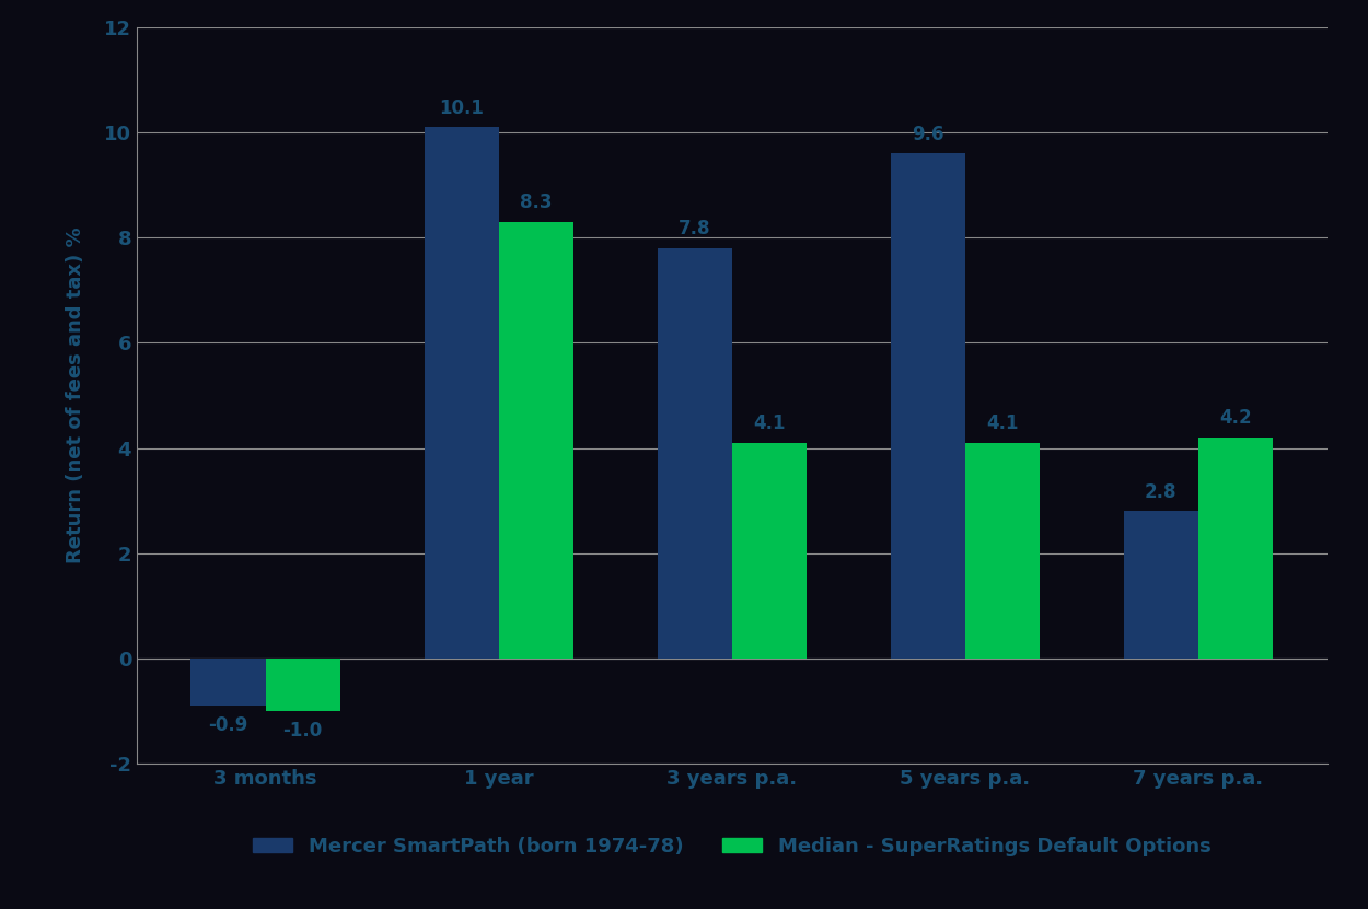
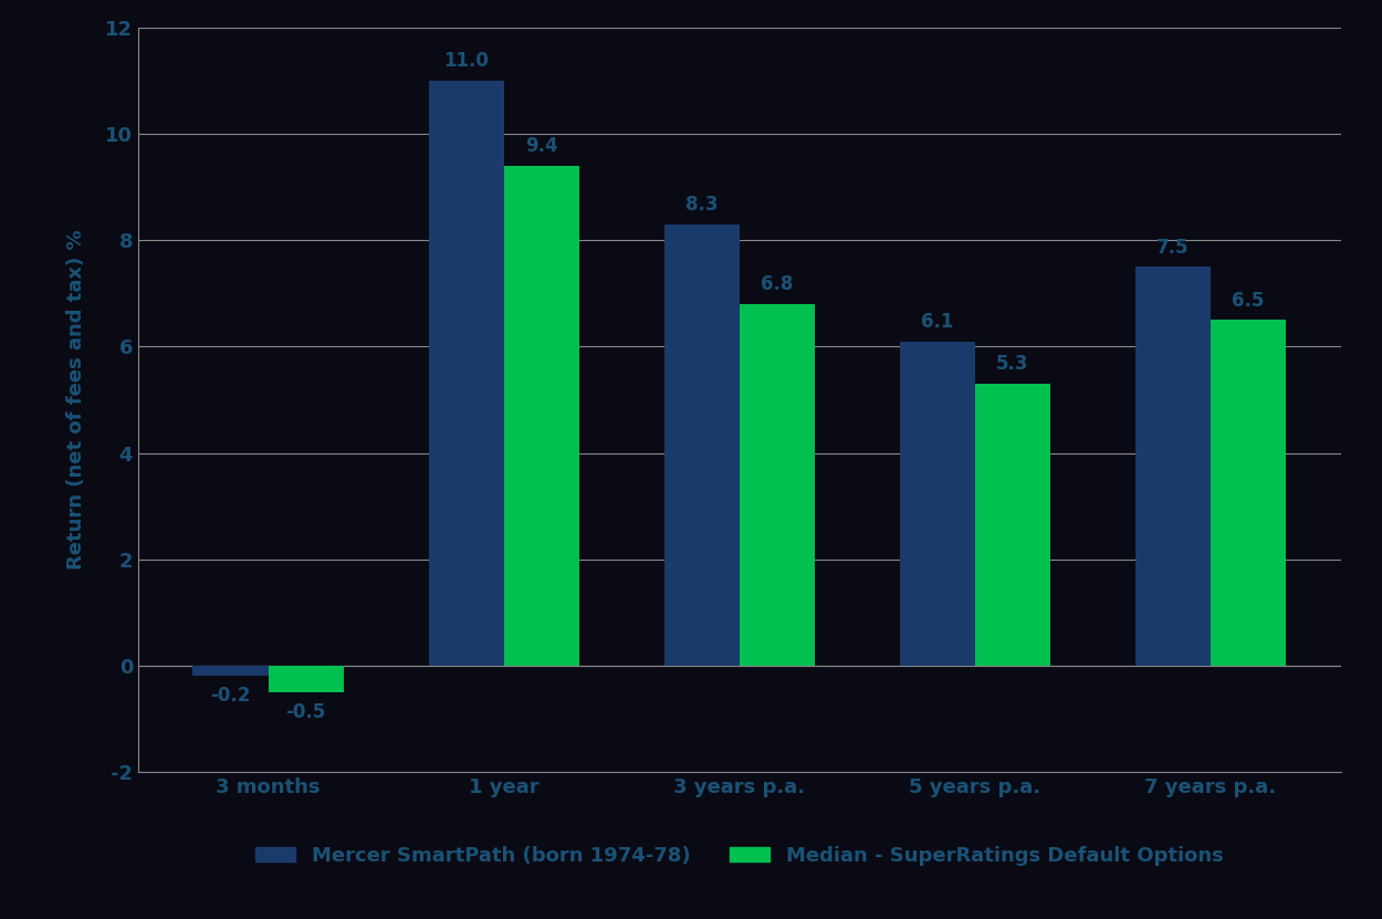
Mercer SmartPath (born 1974-78)/3 months: -0.9 -> -0.2
Median - SuperRatings Default Options/3 months: -1.0 -> -0.5
Mercer SmartPath (born 1974-78)/1 year: 10.1 -> 11.0
Median - SuperRatings Default Options/1 year: 8.3 -> 9.4
Mercer SmartPath (born 1974-78)/3 years p.a.: 7.8 -> 8.3
Median - SuperRatings Default Options/3 years p.a.: 4.1 -> 6.8
Mercer SmartPath (born 1974-78)/5 years p.a.: 9.6 -> 6.1
Median - SuperRatings Default Options/5 years p.a.: 4.1 -> 5.3
Mercer SmartPath (born 1974-78)/7 years p.a.: 2.8 -> 7.5
Median - SuperRatings Default Options/7 years p.a.: 4.2 -> 6.5
